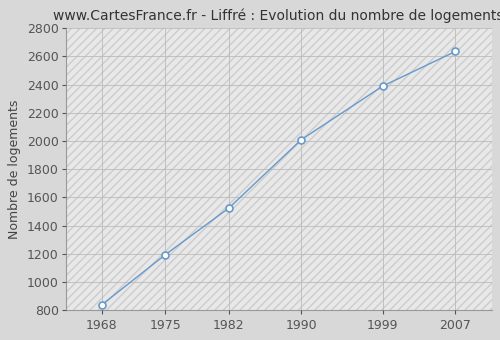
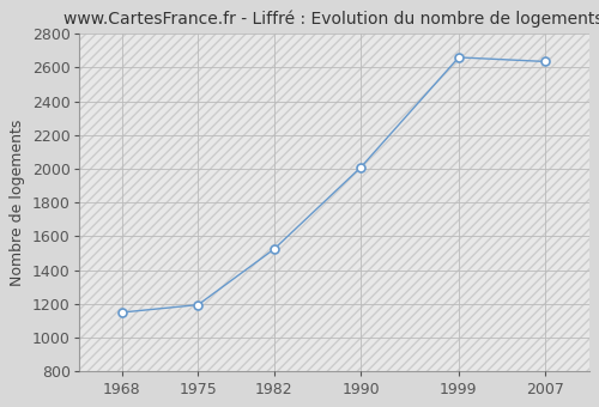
1968: 840 -> 1150
1999: 2390 -> 2660
